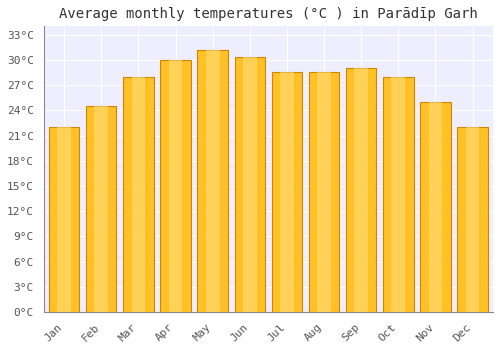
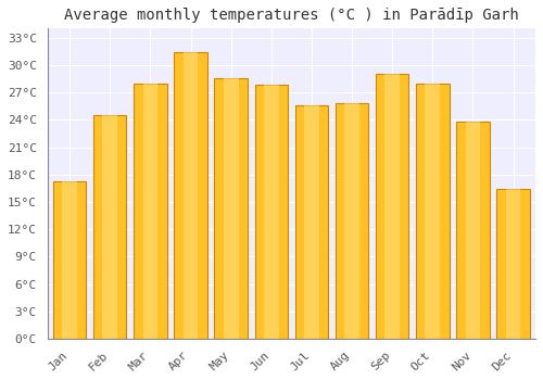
Jan: 22.0°C -> 17.2°C
Apr: 30.0°C -> 31.4°C
May: 31.2°C -> 28.6°C
Jun: 30.3°C -> 27.8°C
Jul: 28.5°C -> 25.6°C
Aug: 28.5°C -> 25.8°C
Nov: 25.0°C -> 23.8°C
Dec: 22.0°C -> 16.4°C
